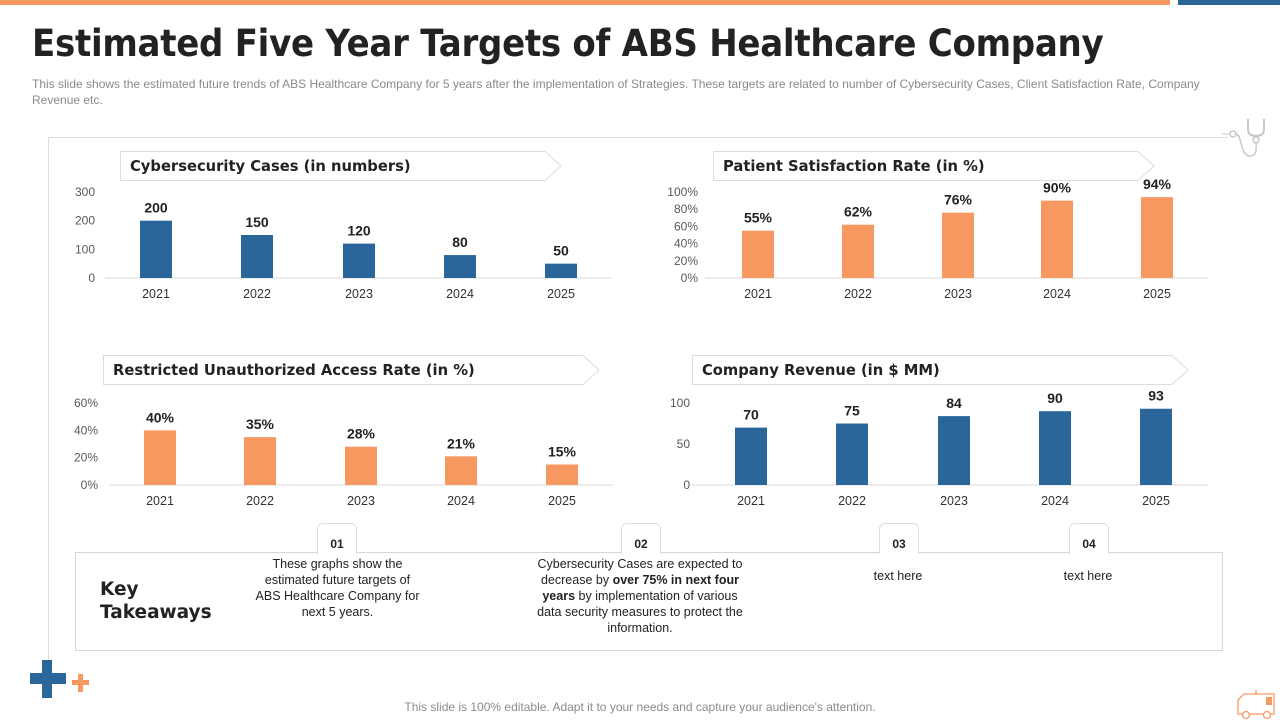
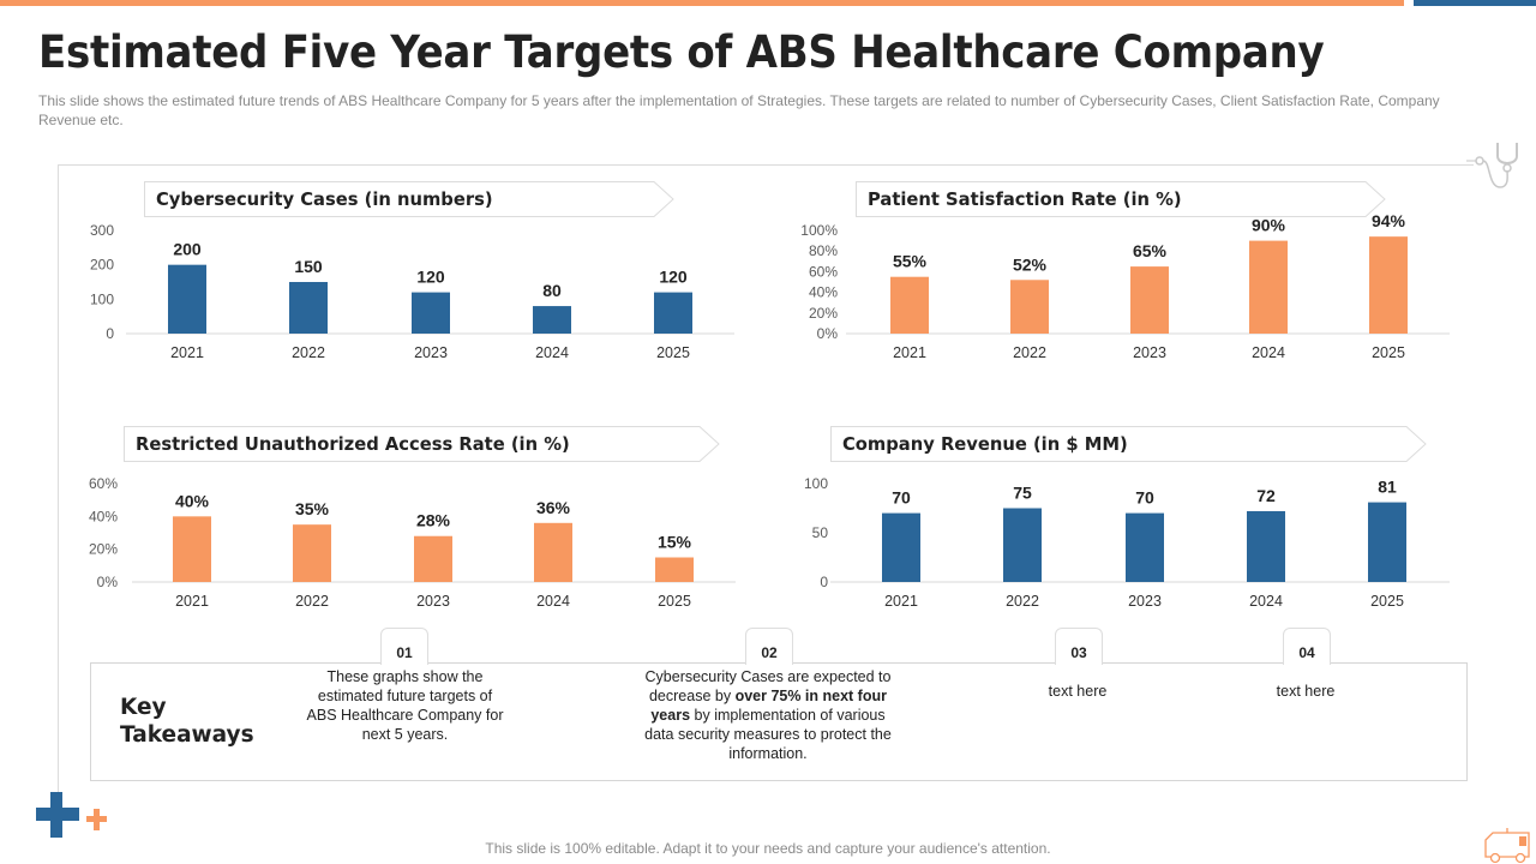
Cybersecurity Cases (in numbers)/2025: 50 -> 120
Patient Satisfaction Rate (in %)/2022: 62% -> 52%
Patient Satisfaction Rate (in %)/2023: 76% -> 65%
Restricted Unauthorized Access Rate (in %)/2024: 21% -> 36%
Company Revenue (in $ MM)/2023: 84 -> 70
Company Revenue (in $ MM)/2024: 90 -> 72
Company Revenue (in $ MM)/2025: 93 -> 81
